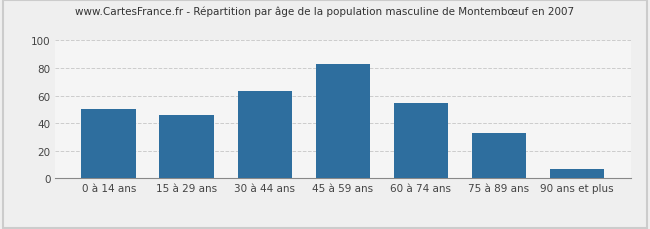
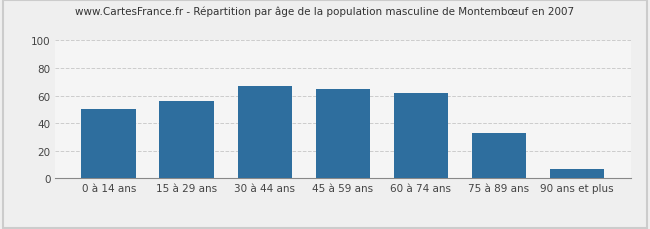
15 à 29 ans: 46 -> 56
30 à 44 ans: 63 -> 67
45 à 59 ans: 83 -> 65
60 à 74 ans: 55 -> 62
